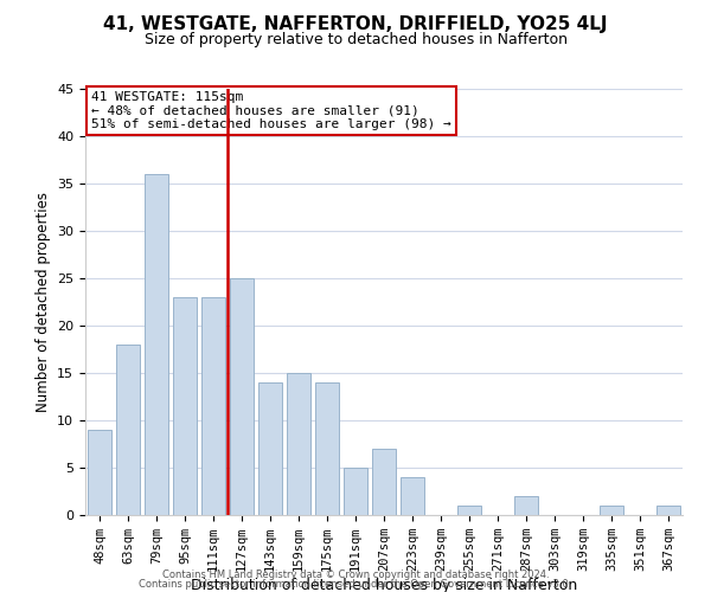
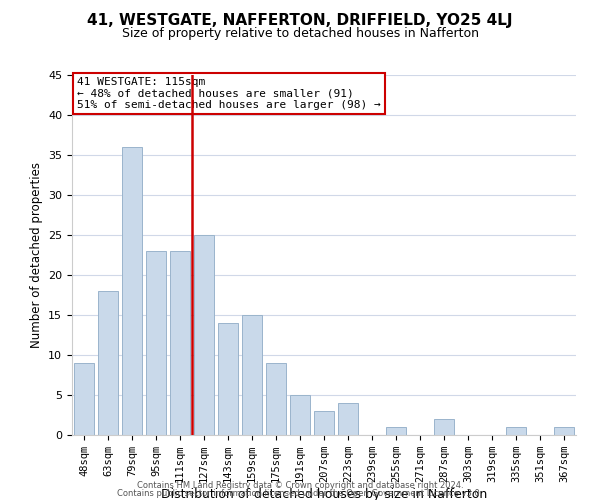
175sqm: 14 -> 9
207sqm: 7 -> 3
